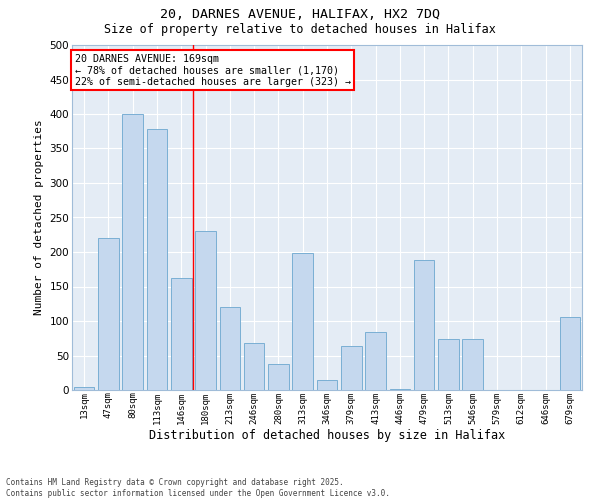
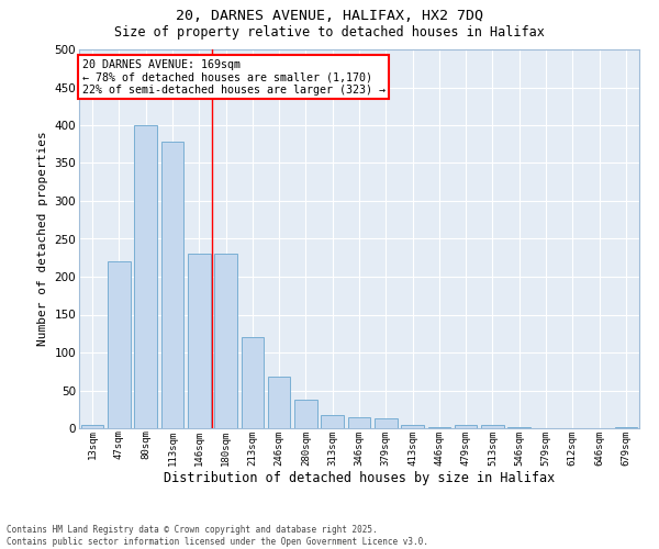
146sqm: 162 -> 230
313sqm: 198 -> 18
379sqm: 64 -> 13
413sqm: 84 -> 5
479sqm: 188 -> 5
513sqm: 74 -> 5
546sqm: 74 -> 1
679sqm: 106 -> 1
